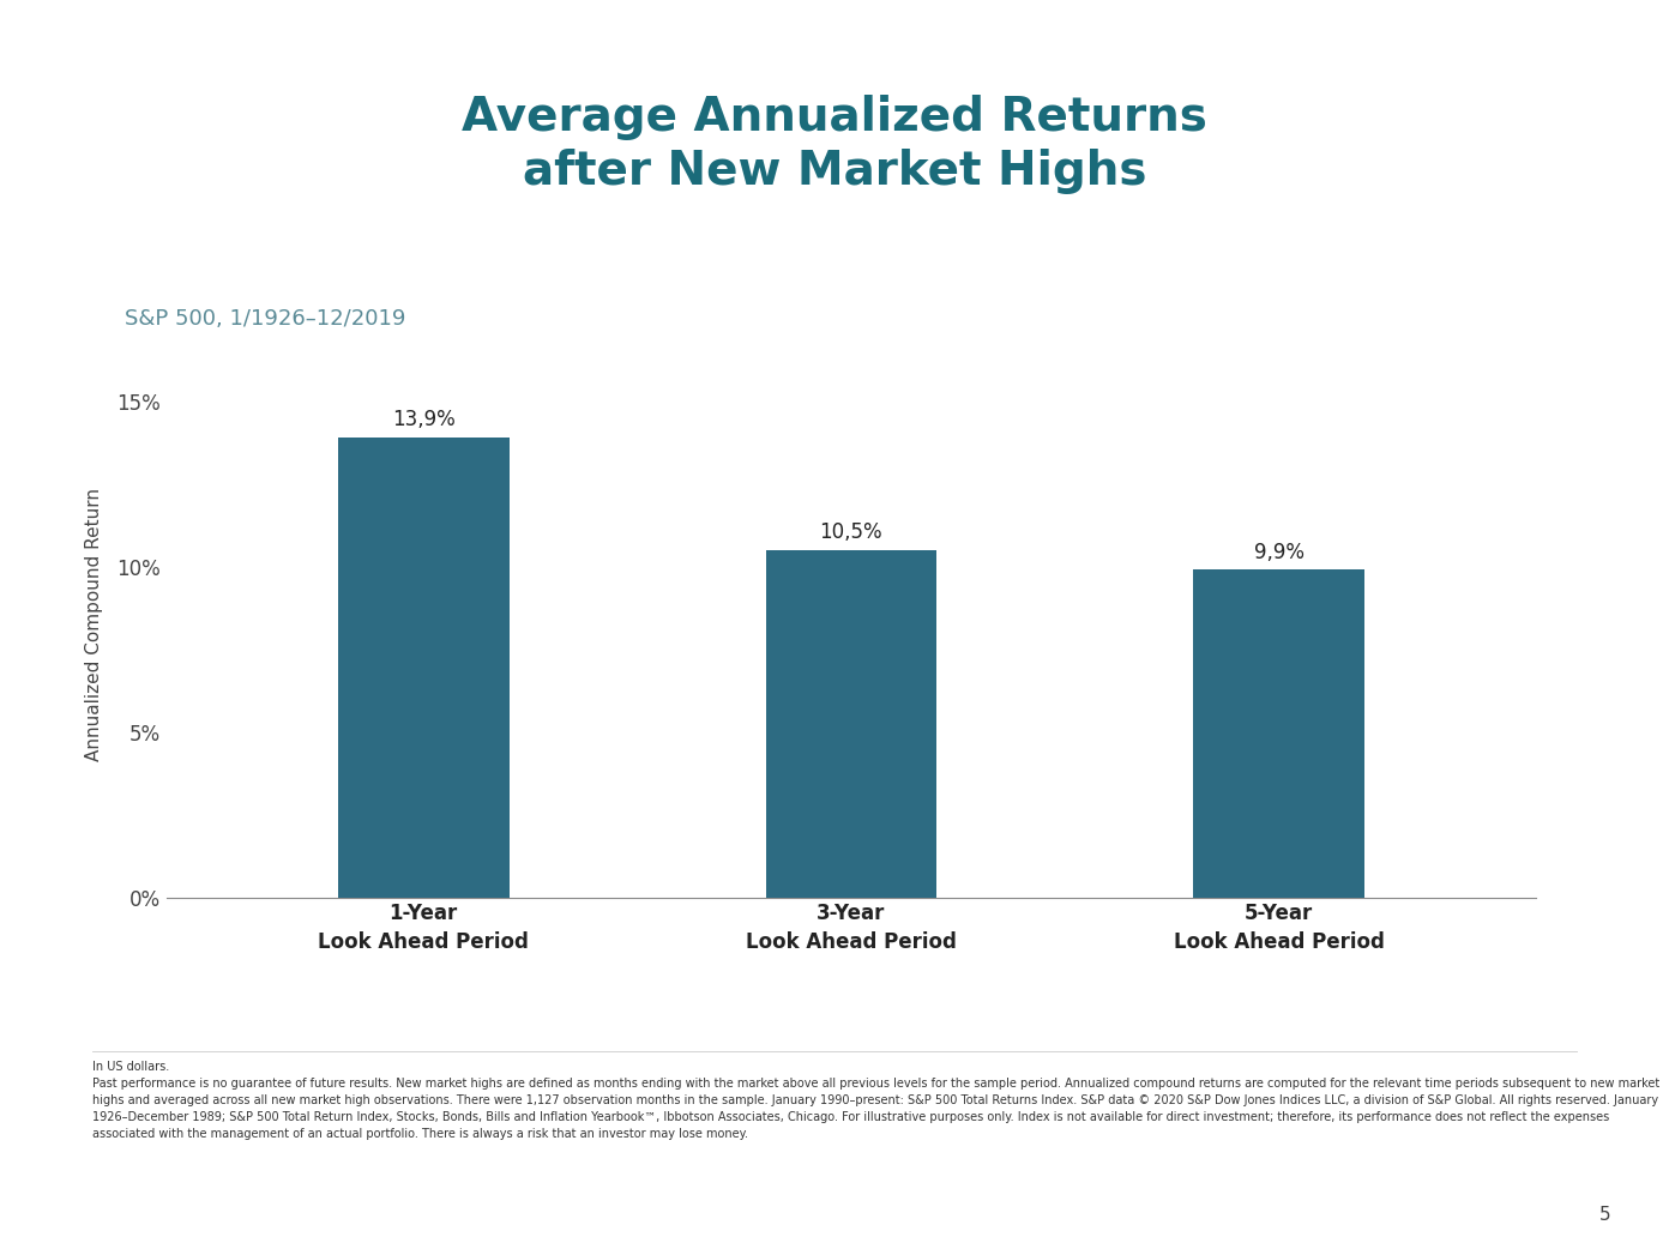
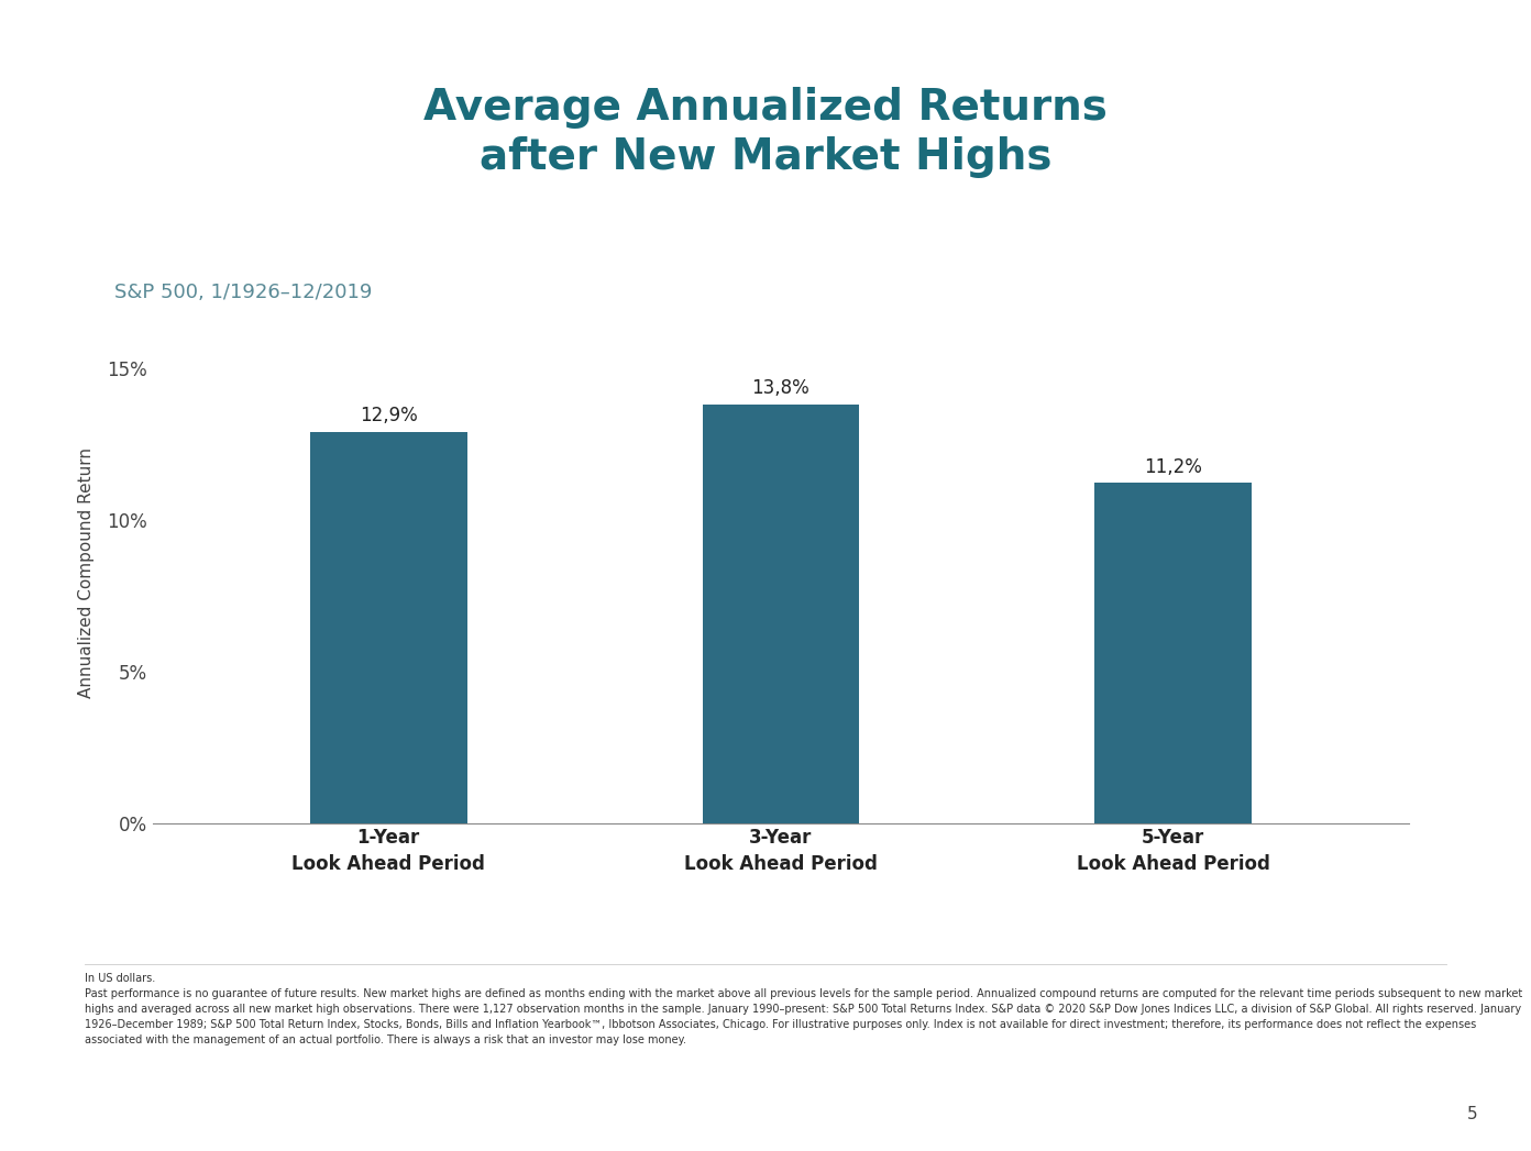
1-Year Look Ahead Period: 13,9% -> 12,9%
3-Year Look Ahead Period: 10,5% -> 13,8%
5-Year Look Ahead Period: 9,9% -> 11,2%
